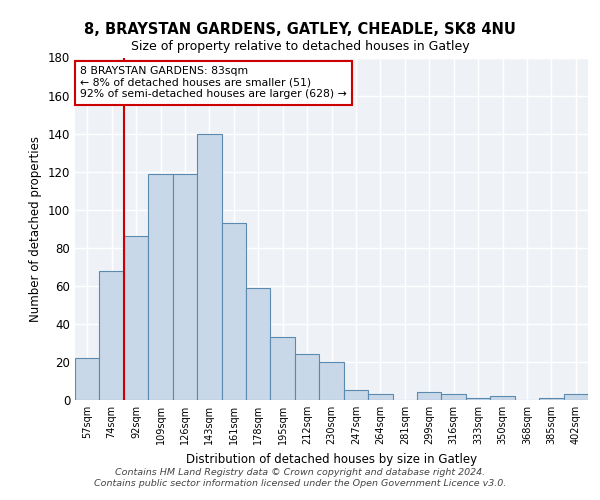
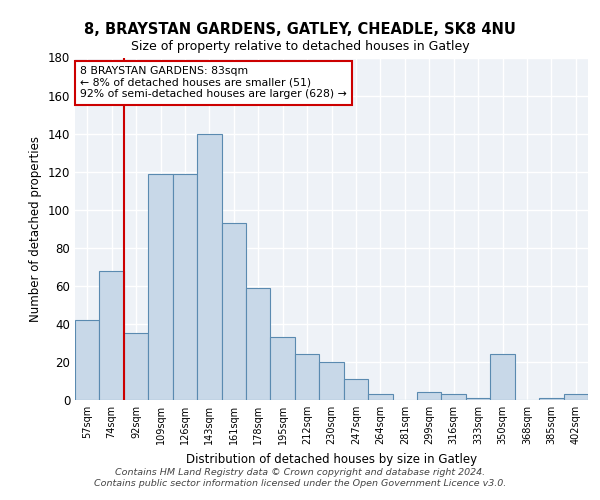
57sqm: 22 -> 42
92sqm: 86 -> 35
247sqm: 5 -> 11
350sqm: 2 -> 24
